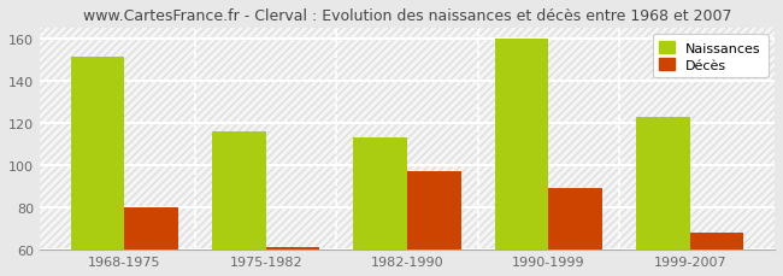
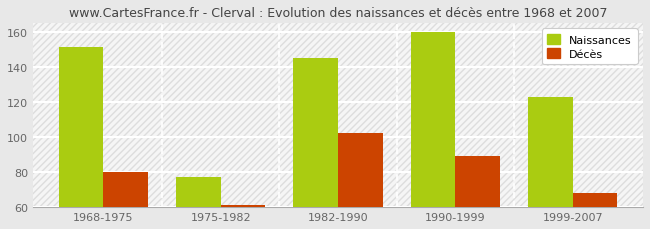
Naissances/1975-1982: 116 -> 77
Naissances/1982-1990: 113 -> 145
Décès/1982-1990: 97 -> 102
